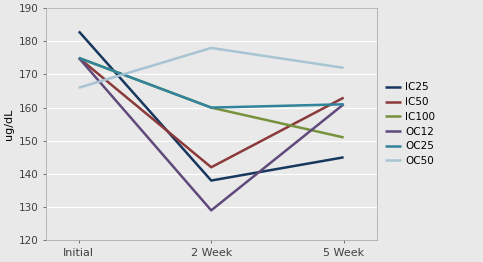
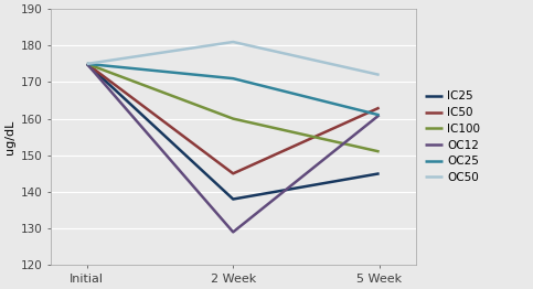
IC25/Initial: 183 -> 175
OC50/Initial: 166 -> 175
IC50/2 Week: 142 -> 145
OC25/2 Week: 160 -> 171
OC50/2 Week: 178 -> 181
